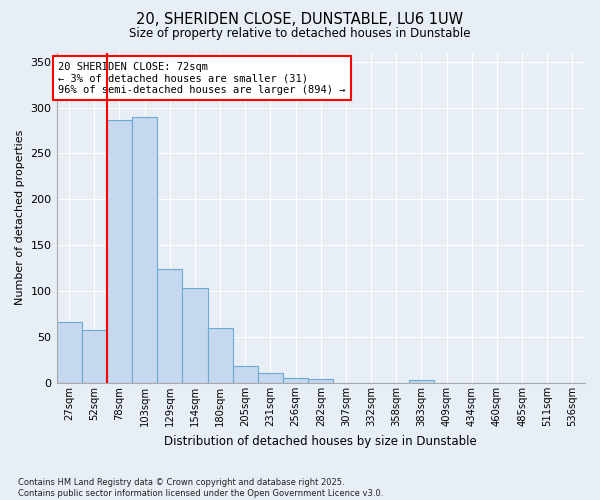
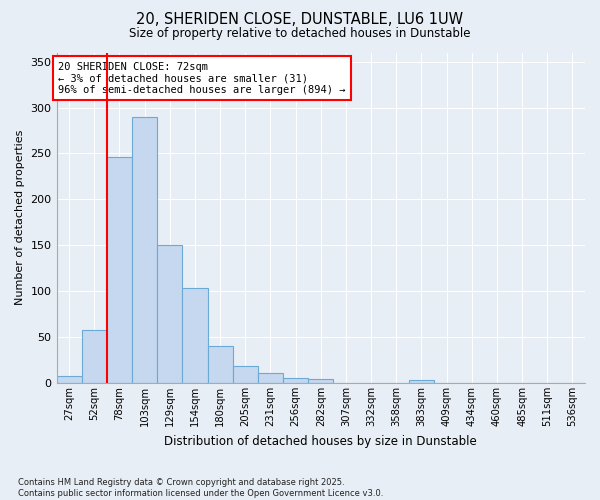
27sqm: 66 -> 8
78sqm: 286 -> 246
129sqm: 124 -> 150
180sqm: 60 -> 40
